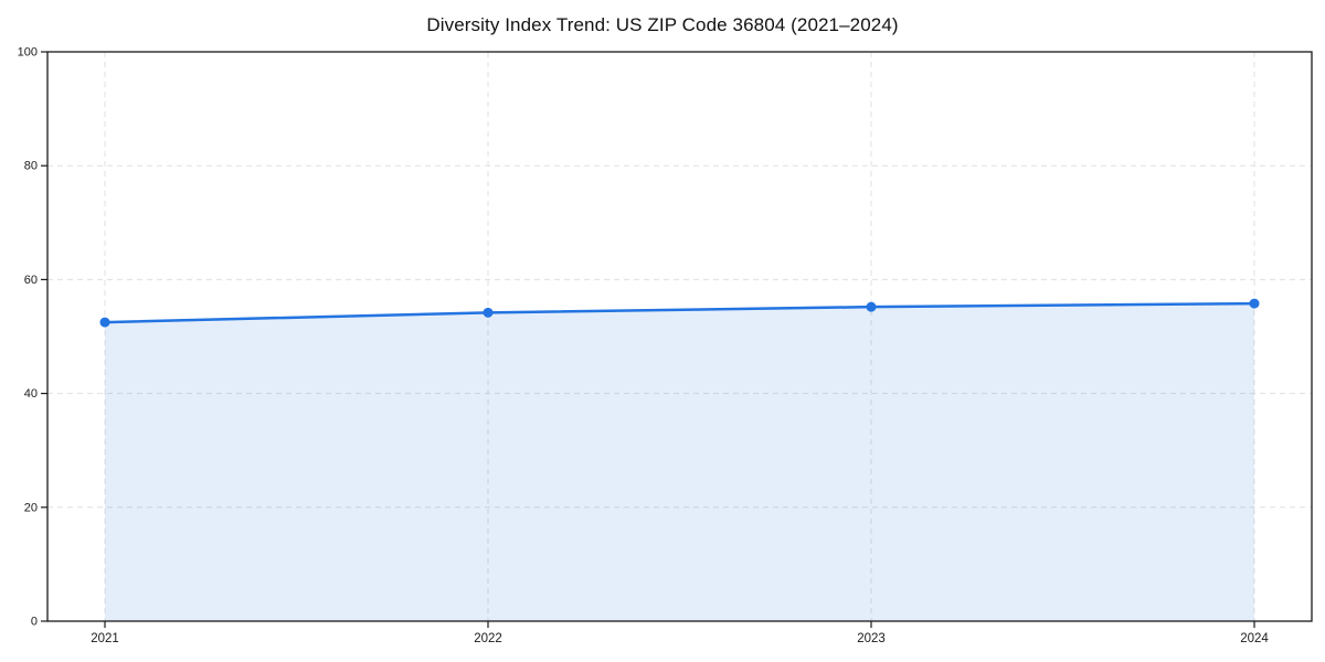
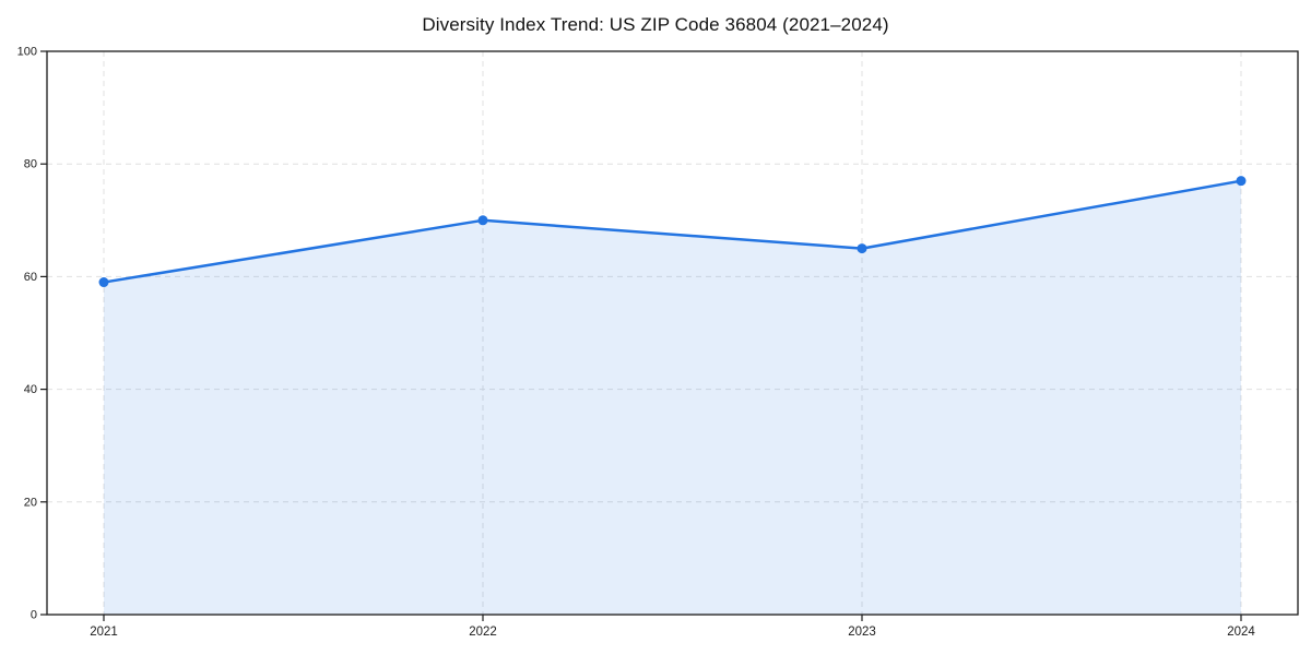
2021: 52 -> 59
2022: 54 -> 70
2023: 55 -> 65
2024: 56 -> 77
